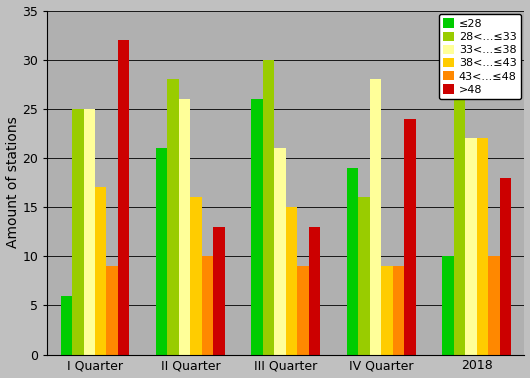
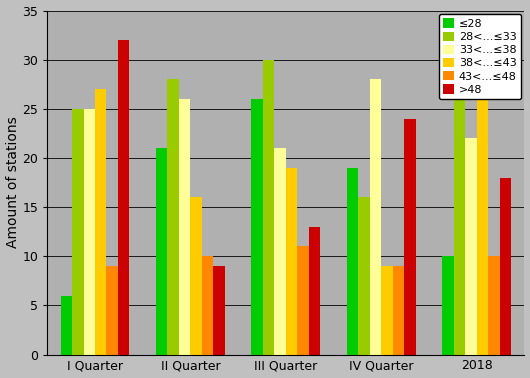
38<...≤43/I Quarter: 17 -> 27
>48/II Quarter: 13 -> 9
38<...≤43/III Quarter: 15 -> 19
43<...≤48/III Quarter: 9 -> 11
38<...≤43/2018: 22 -> 26
